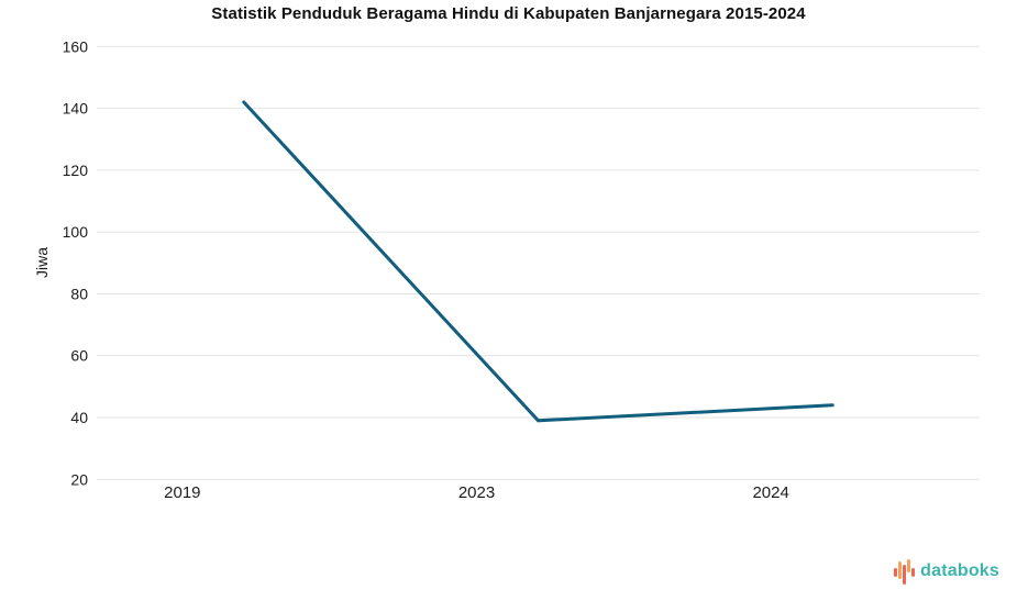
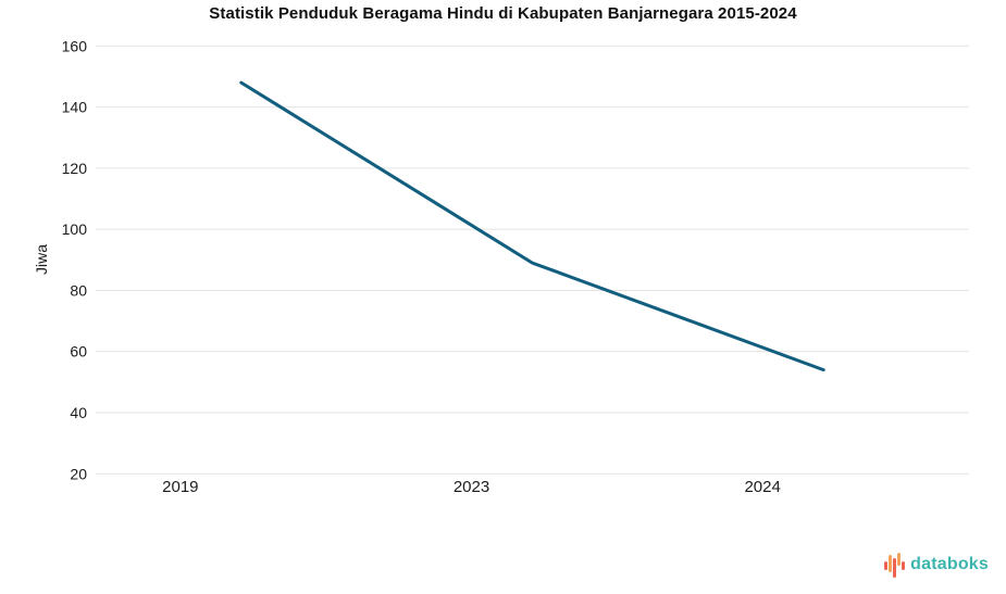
2019: 142 -> 148
2023: 39 -> 89
2024: 44 -> 54
